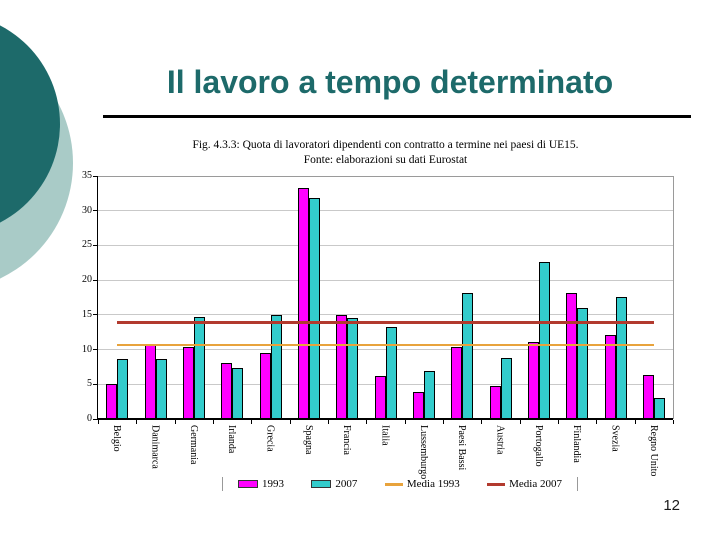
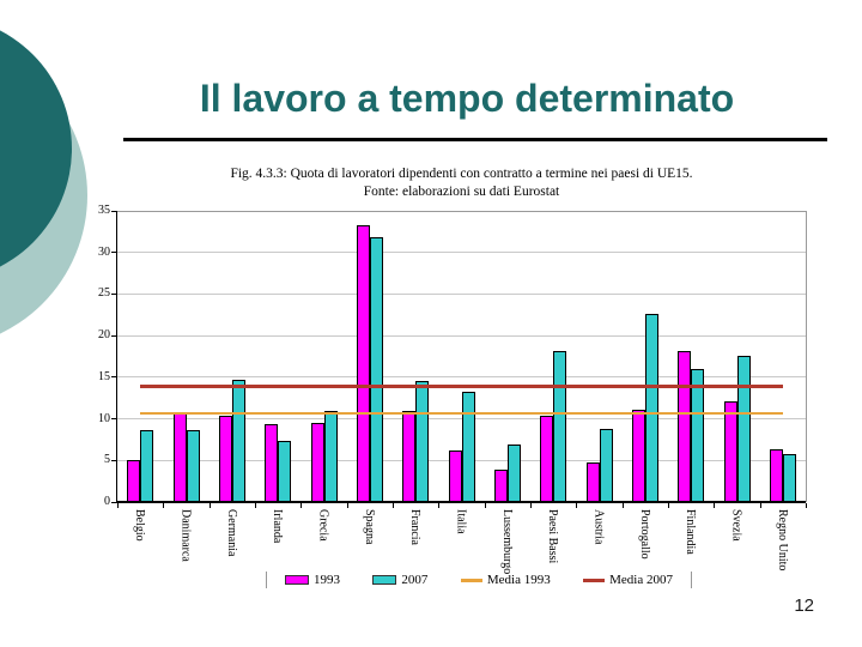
1993/Irlanda: 8 -> 9
2007/Grecia: 15 -> 11
1993/Francia: 15 -> 11
2007/Regno Unito: 3 -> 6
